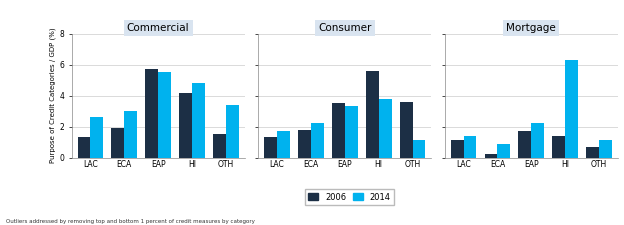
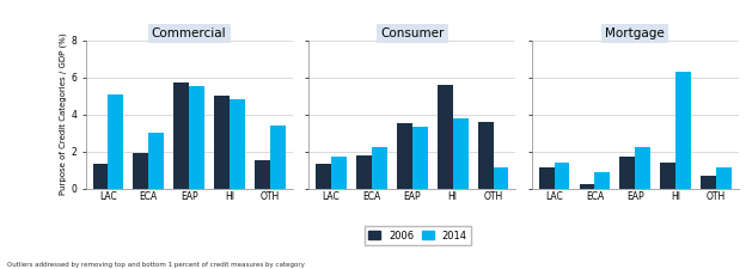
Commercial/2014/LAC: 2.6 -> 5.1
Commercial/2006/HI: 4.2 -> 5.0
